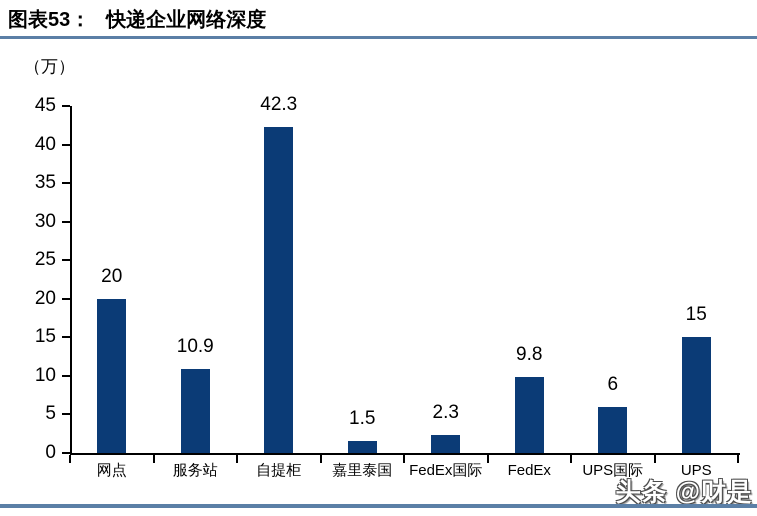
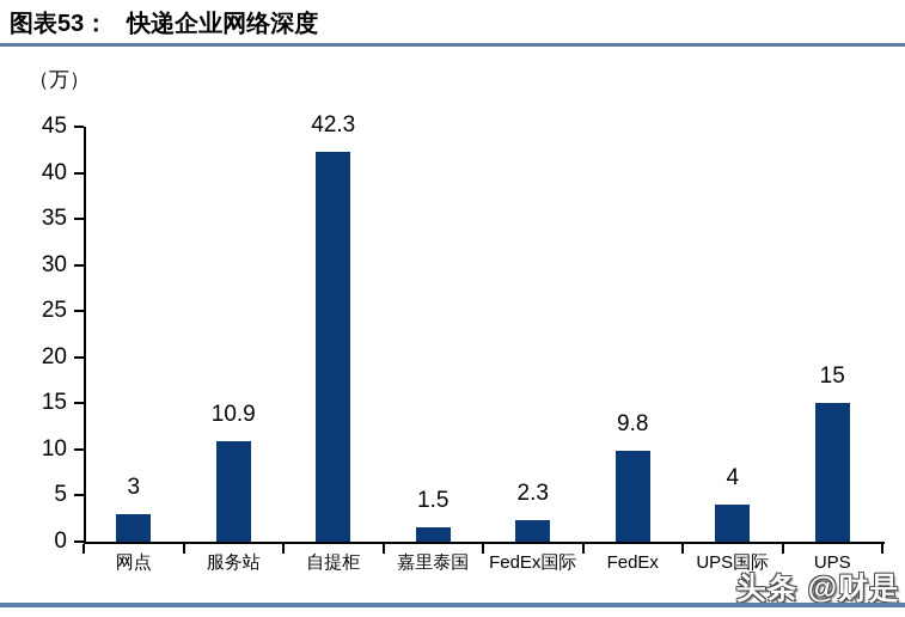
网点: 20 -> 3
UPS国际: 6 -> 4
